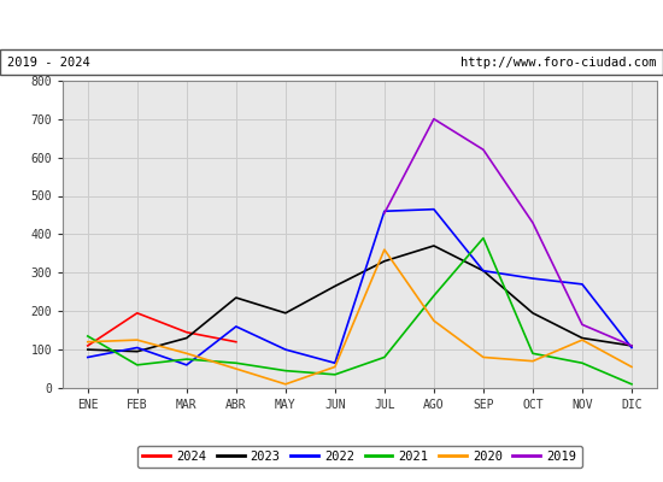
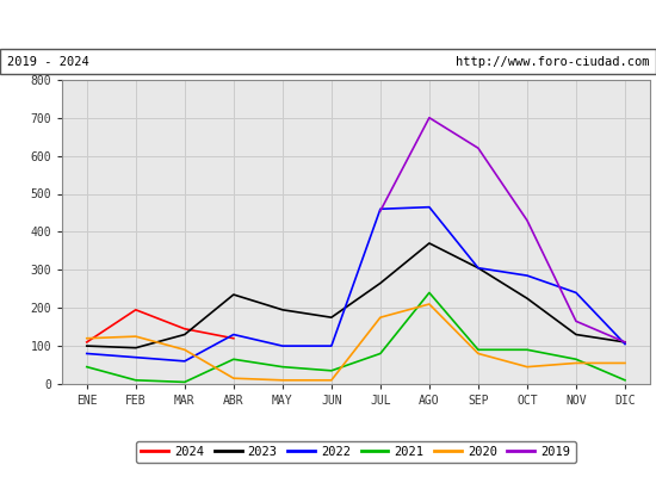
2021/ENE: 135 -> 45
2022/FEB: 105 -> 70
2021/FEB: 60 -> 10
2021/MAR: 75 -> 5
2022/ABR: 160 -> 130
2020/ABR: 50 -> 15
2023/JUN: 265 -> 175
2022/JUN: 65 -> 100
2020/JUN: 55 -> 10
2023/JUL: 330 -> 265
2020/JUL: 360 -> 175
2020/AGO: 175 -> 210
2021/SEP: 390 -> 90
2023/OCT: 195 -> 225
2020/OCT: 70 -> 45
2022/NOV: 270 -> 240
2020/NOV: 125 -> 55
